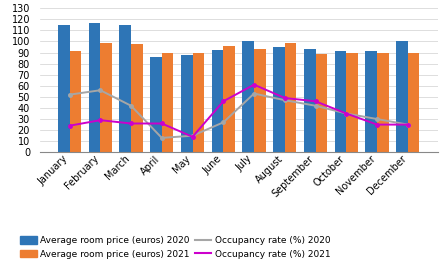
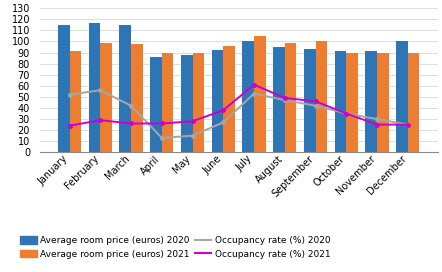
Occupancy rate (%) 2021/May: 14 -> 28
Occupancy rate (%) 2021/June: 46 -> 38
Average room price (euros) 2021/July: 93 -> 105
Average room price (euros) 2021/September: 89 -> 100
